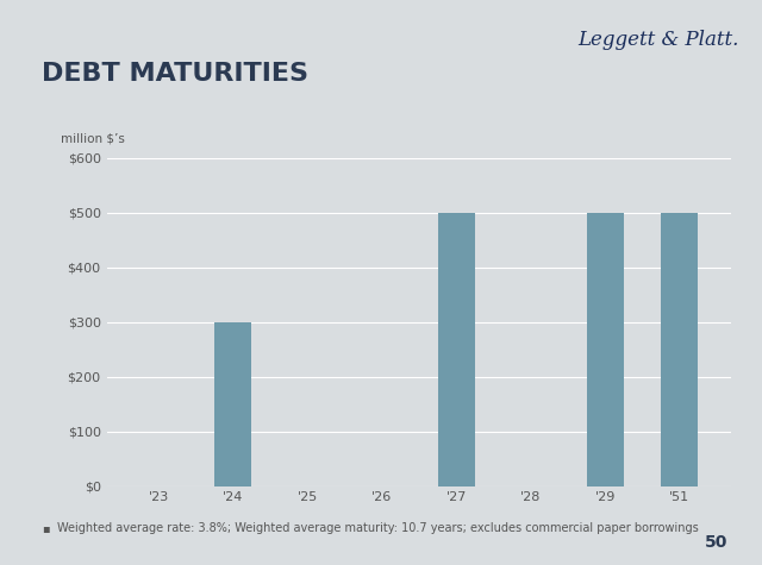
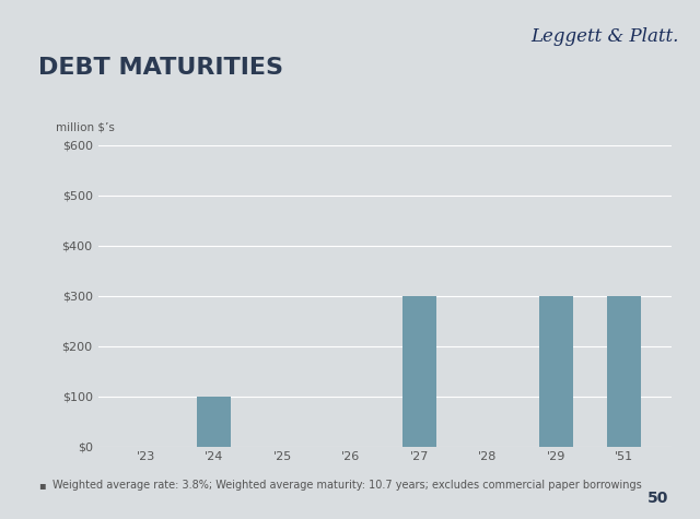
'24: $300 -> $100
'27: $500 -> $300
'29: $500 -> $300
'51: $500 -> $300
